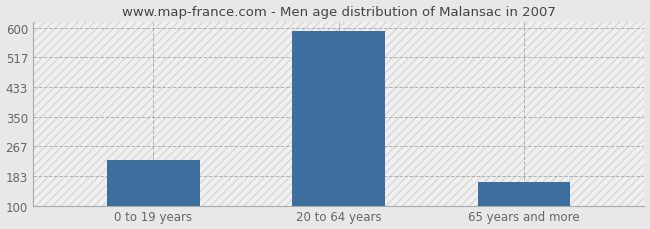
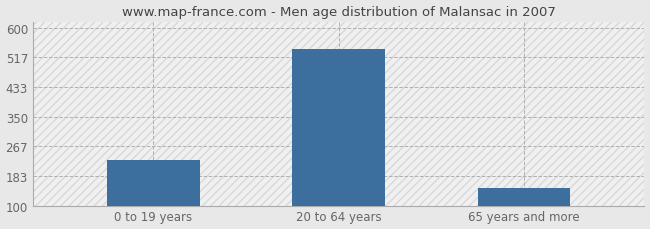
20 to 64 years: 591 -> 540
65 years and more: 166 -> 150
